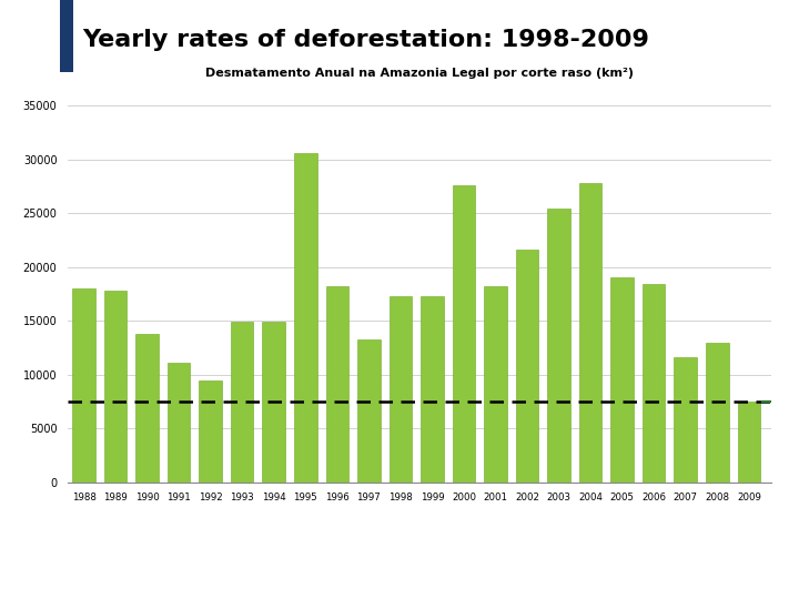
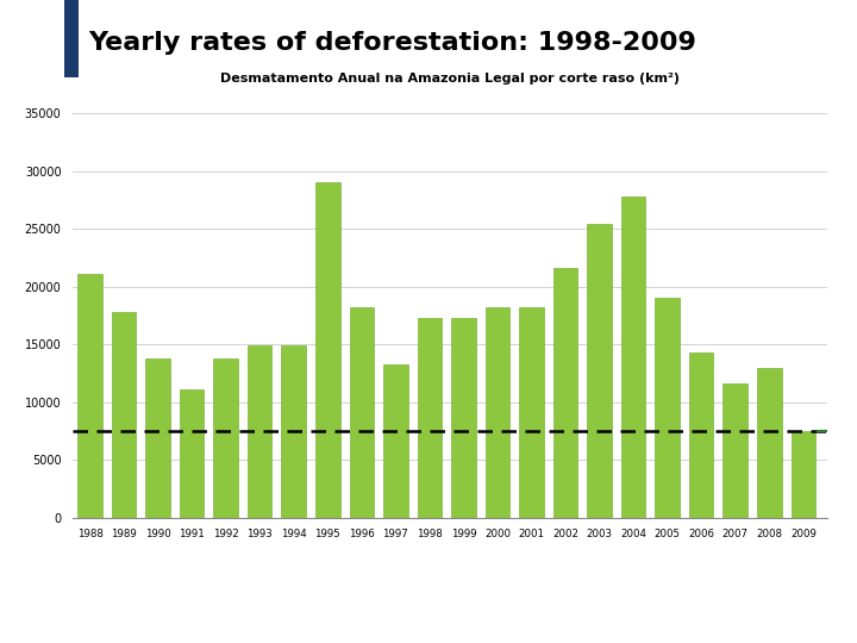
1988: 18000 -> 21000
1992: 9400 -> 13800
1995: 30600 -> 29100
2000: 27600 -> 18200
2006: 18400 -> 14300
